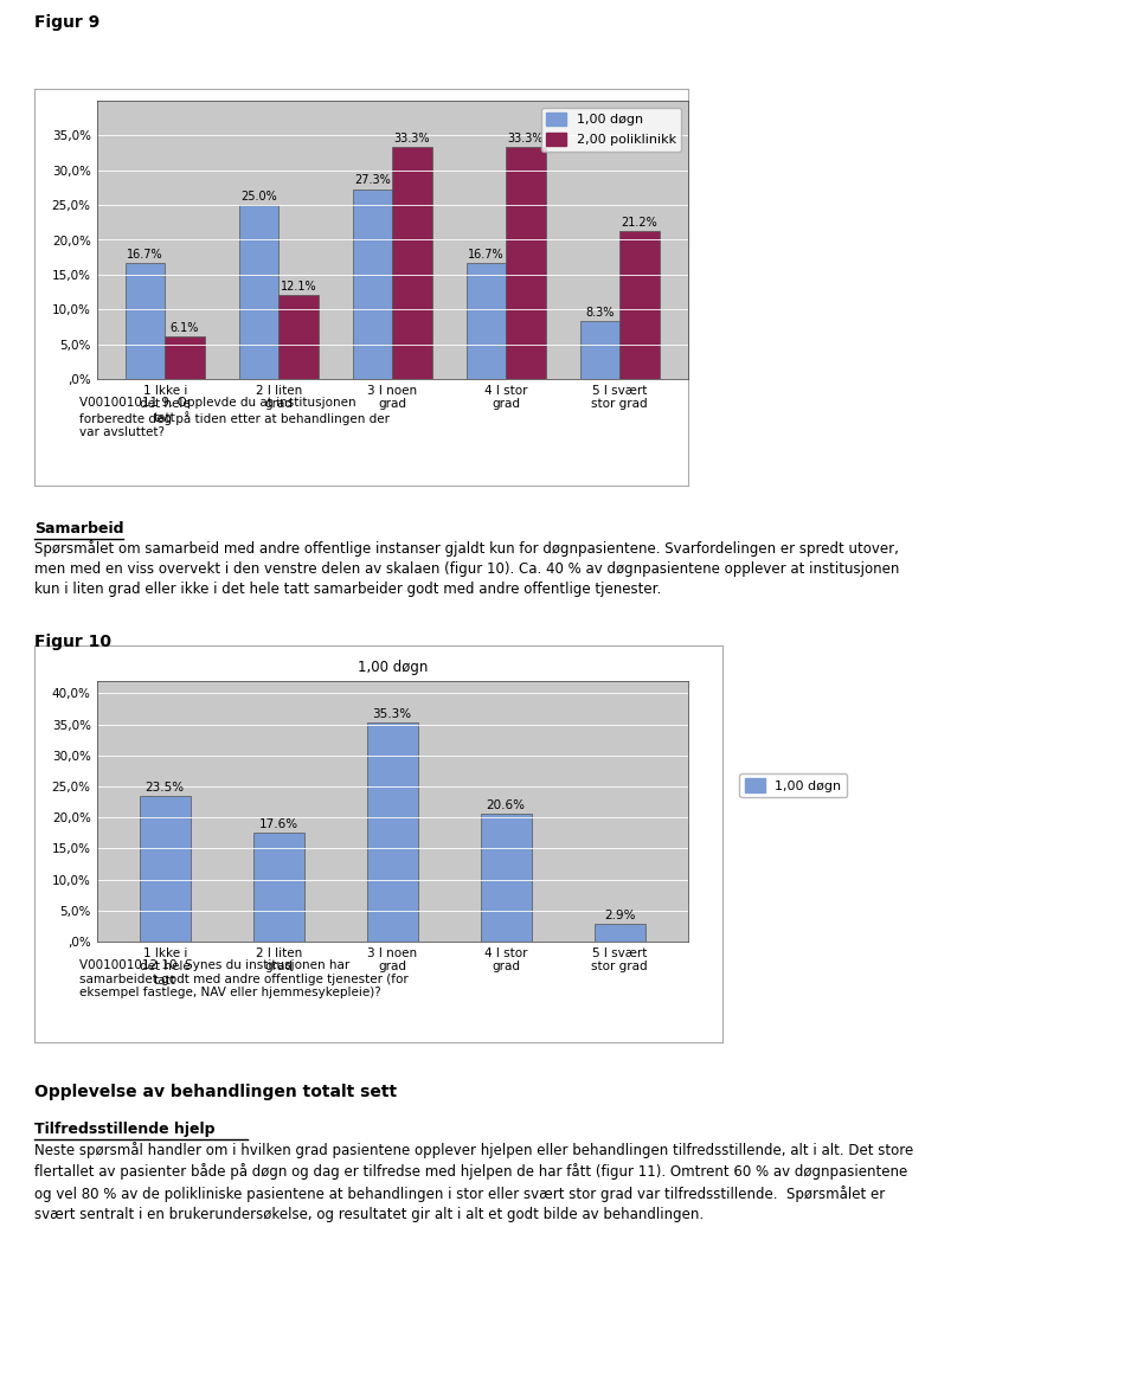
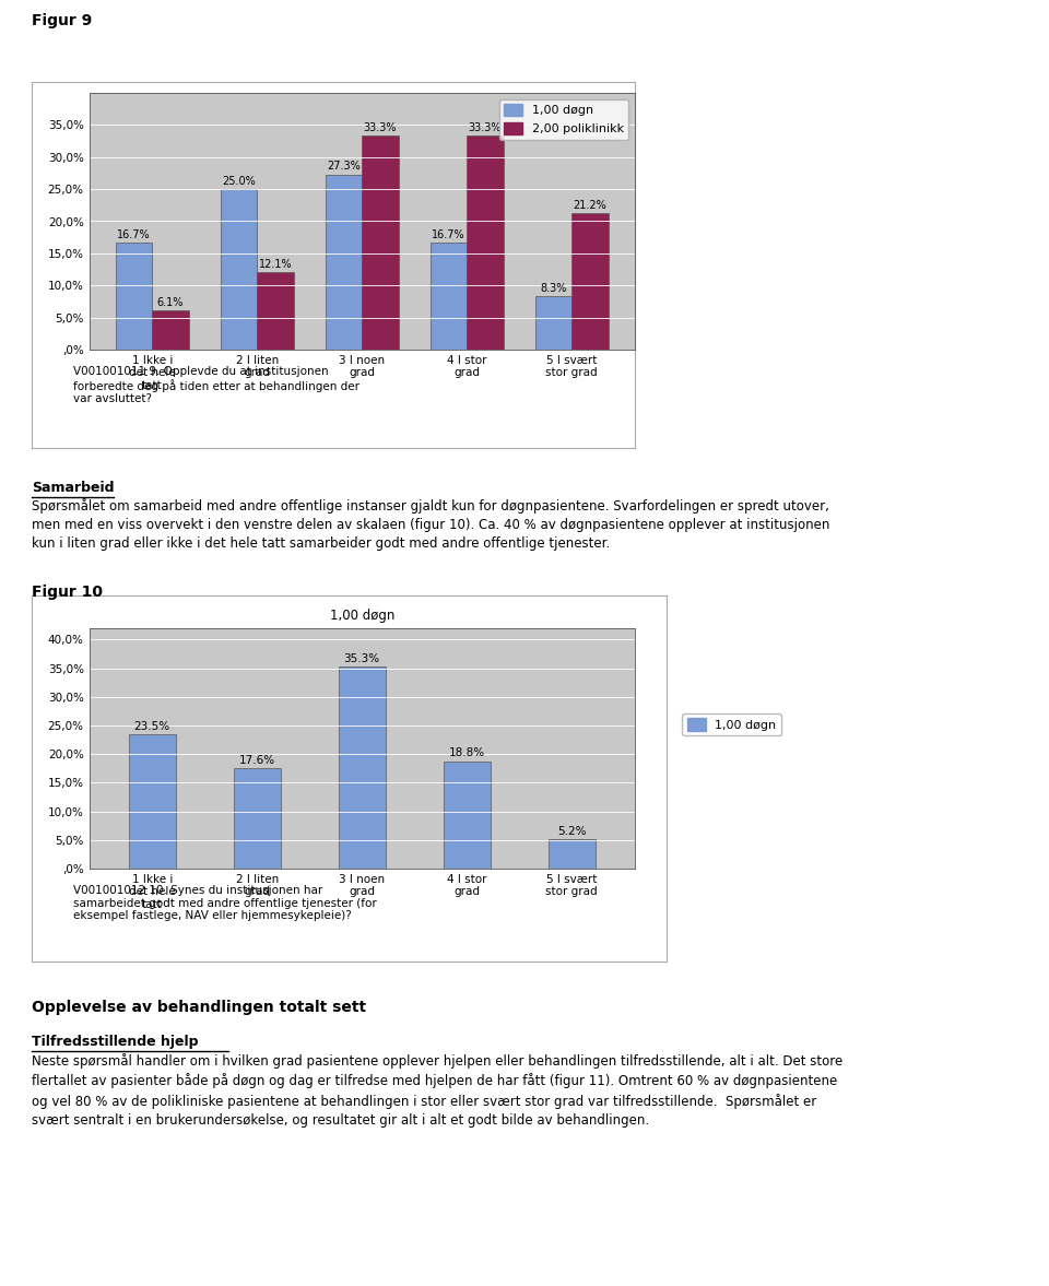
1,00 døgn/4 I stor grad: 20.6% -> 18.8%
1,00 døgn/5 I svært stor grad: 2.9% -> 5.2%
